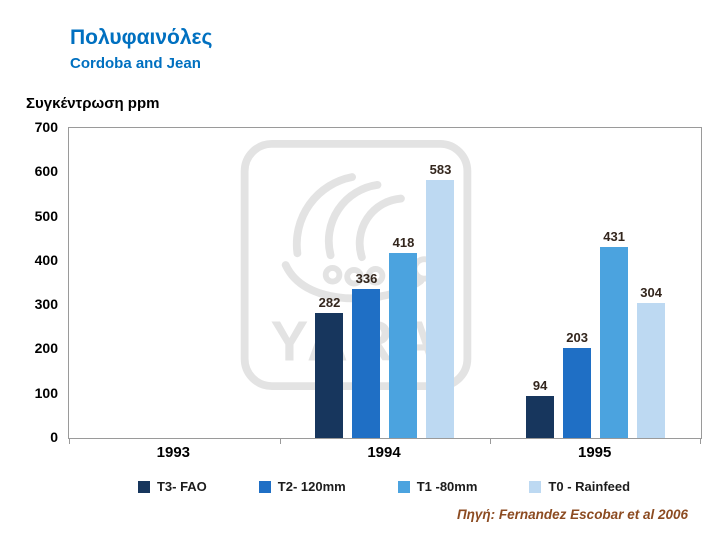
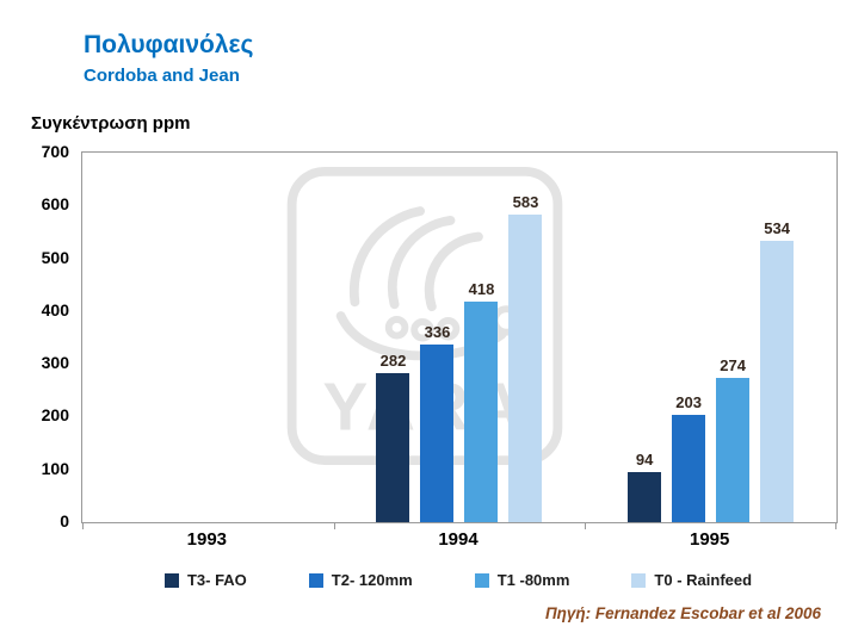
T1 -80mm/1995: 431 -> 274
T0 - Rainfeed/1995: 304 -> 534
